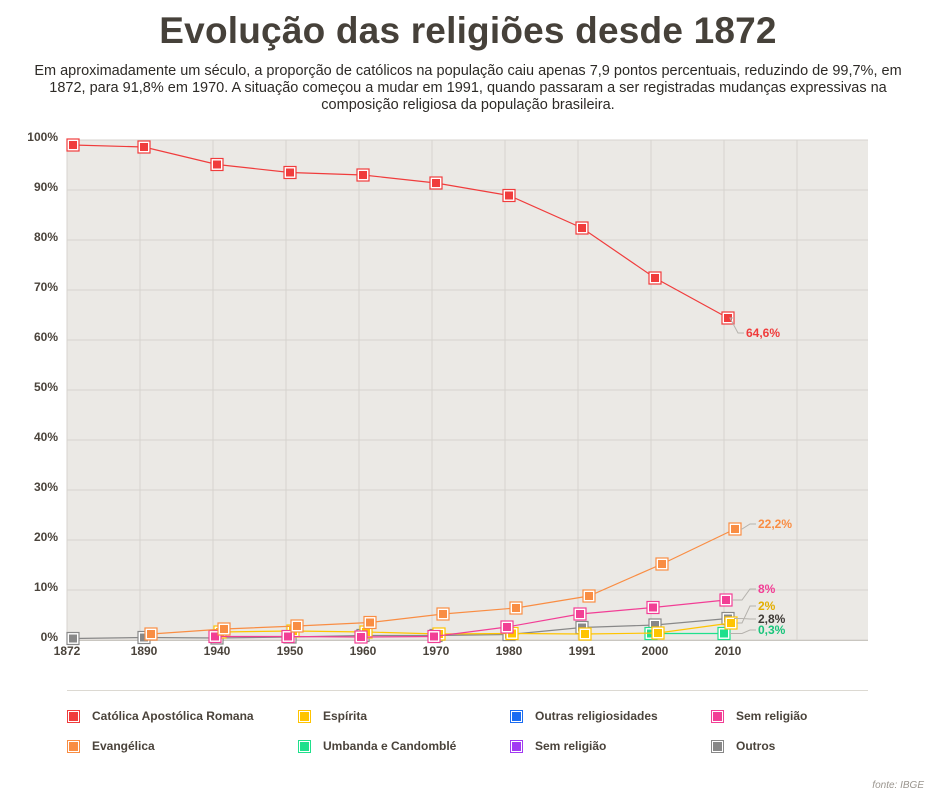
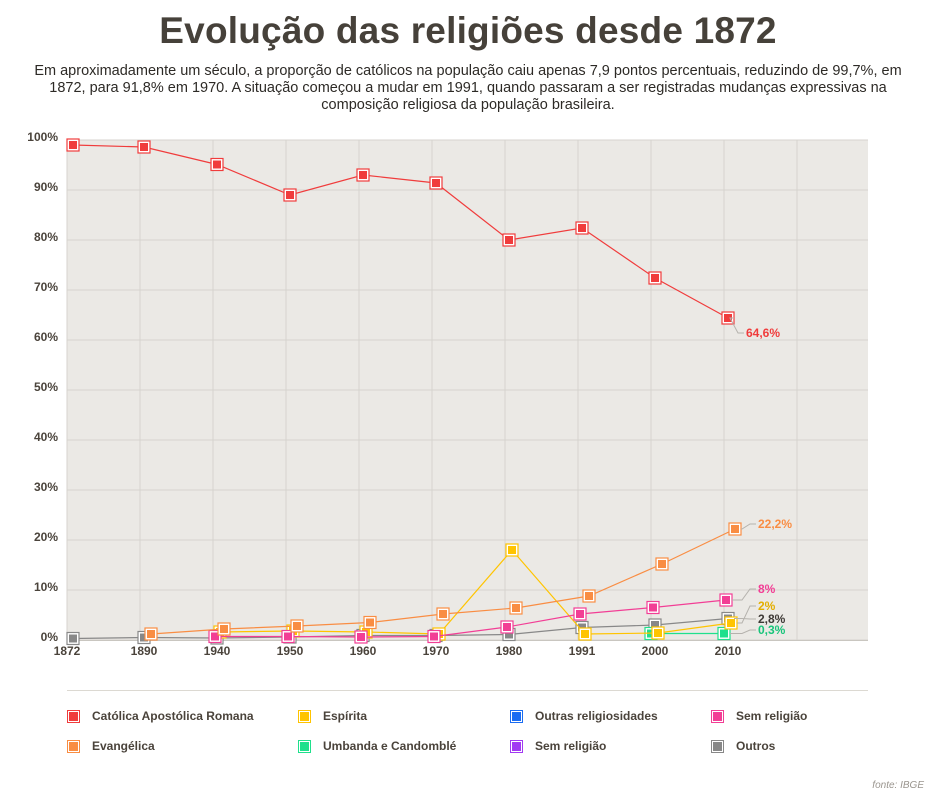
Católica Apostólica Romana/1950: 94% -> 89%
Católica Apostólica Romana/1980: 89% -> 80%
Espírita/1980: 1% -> 18%
